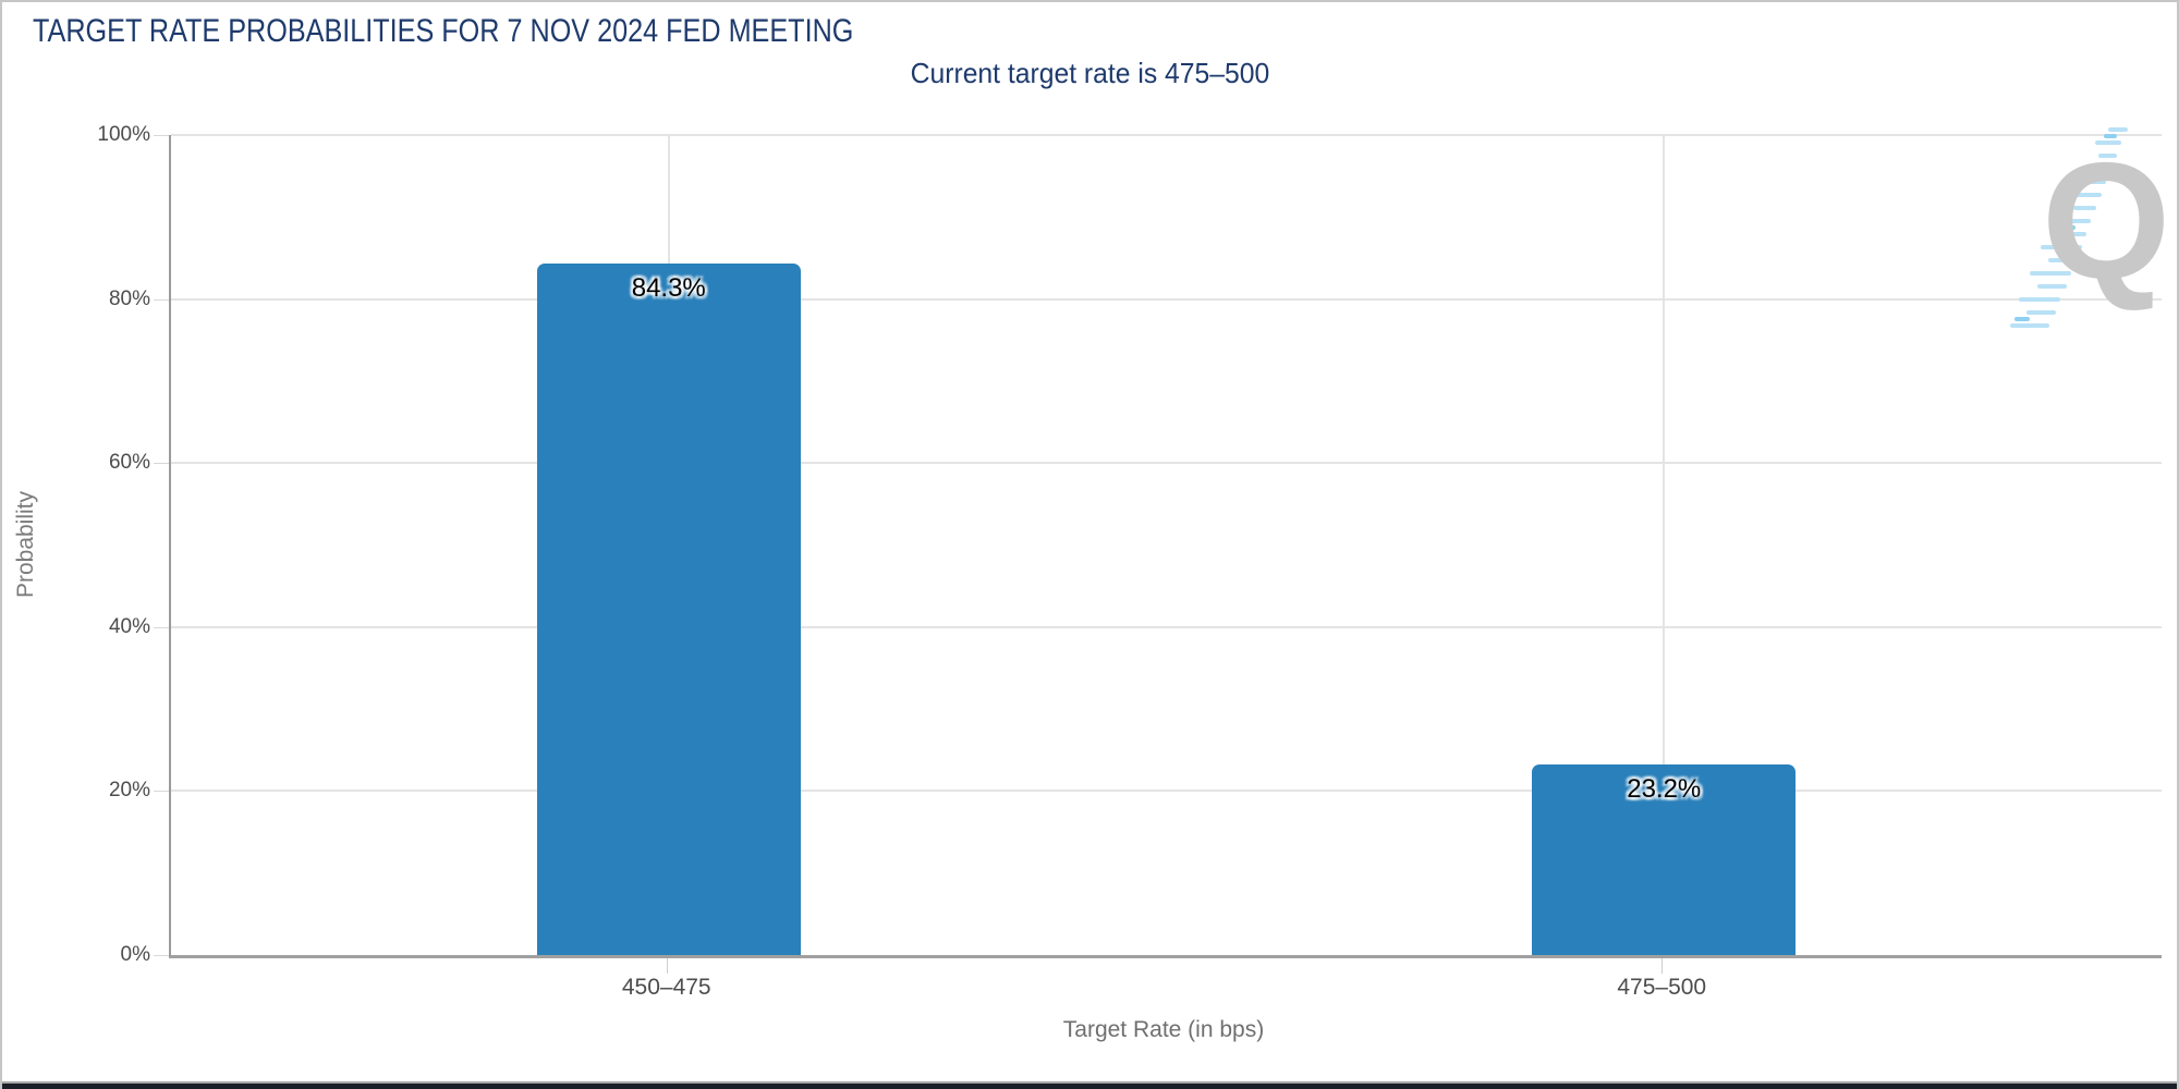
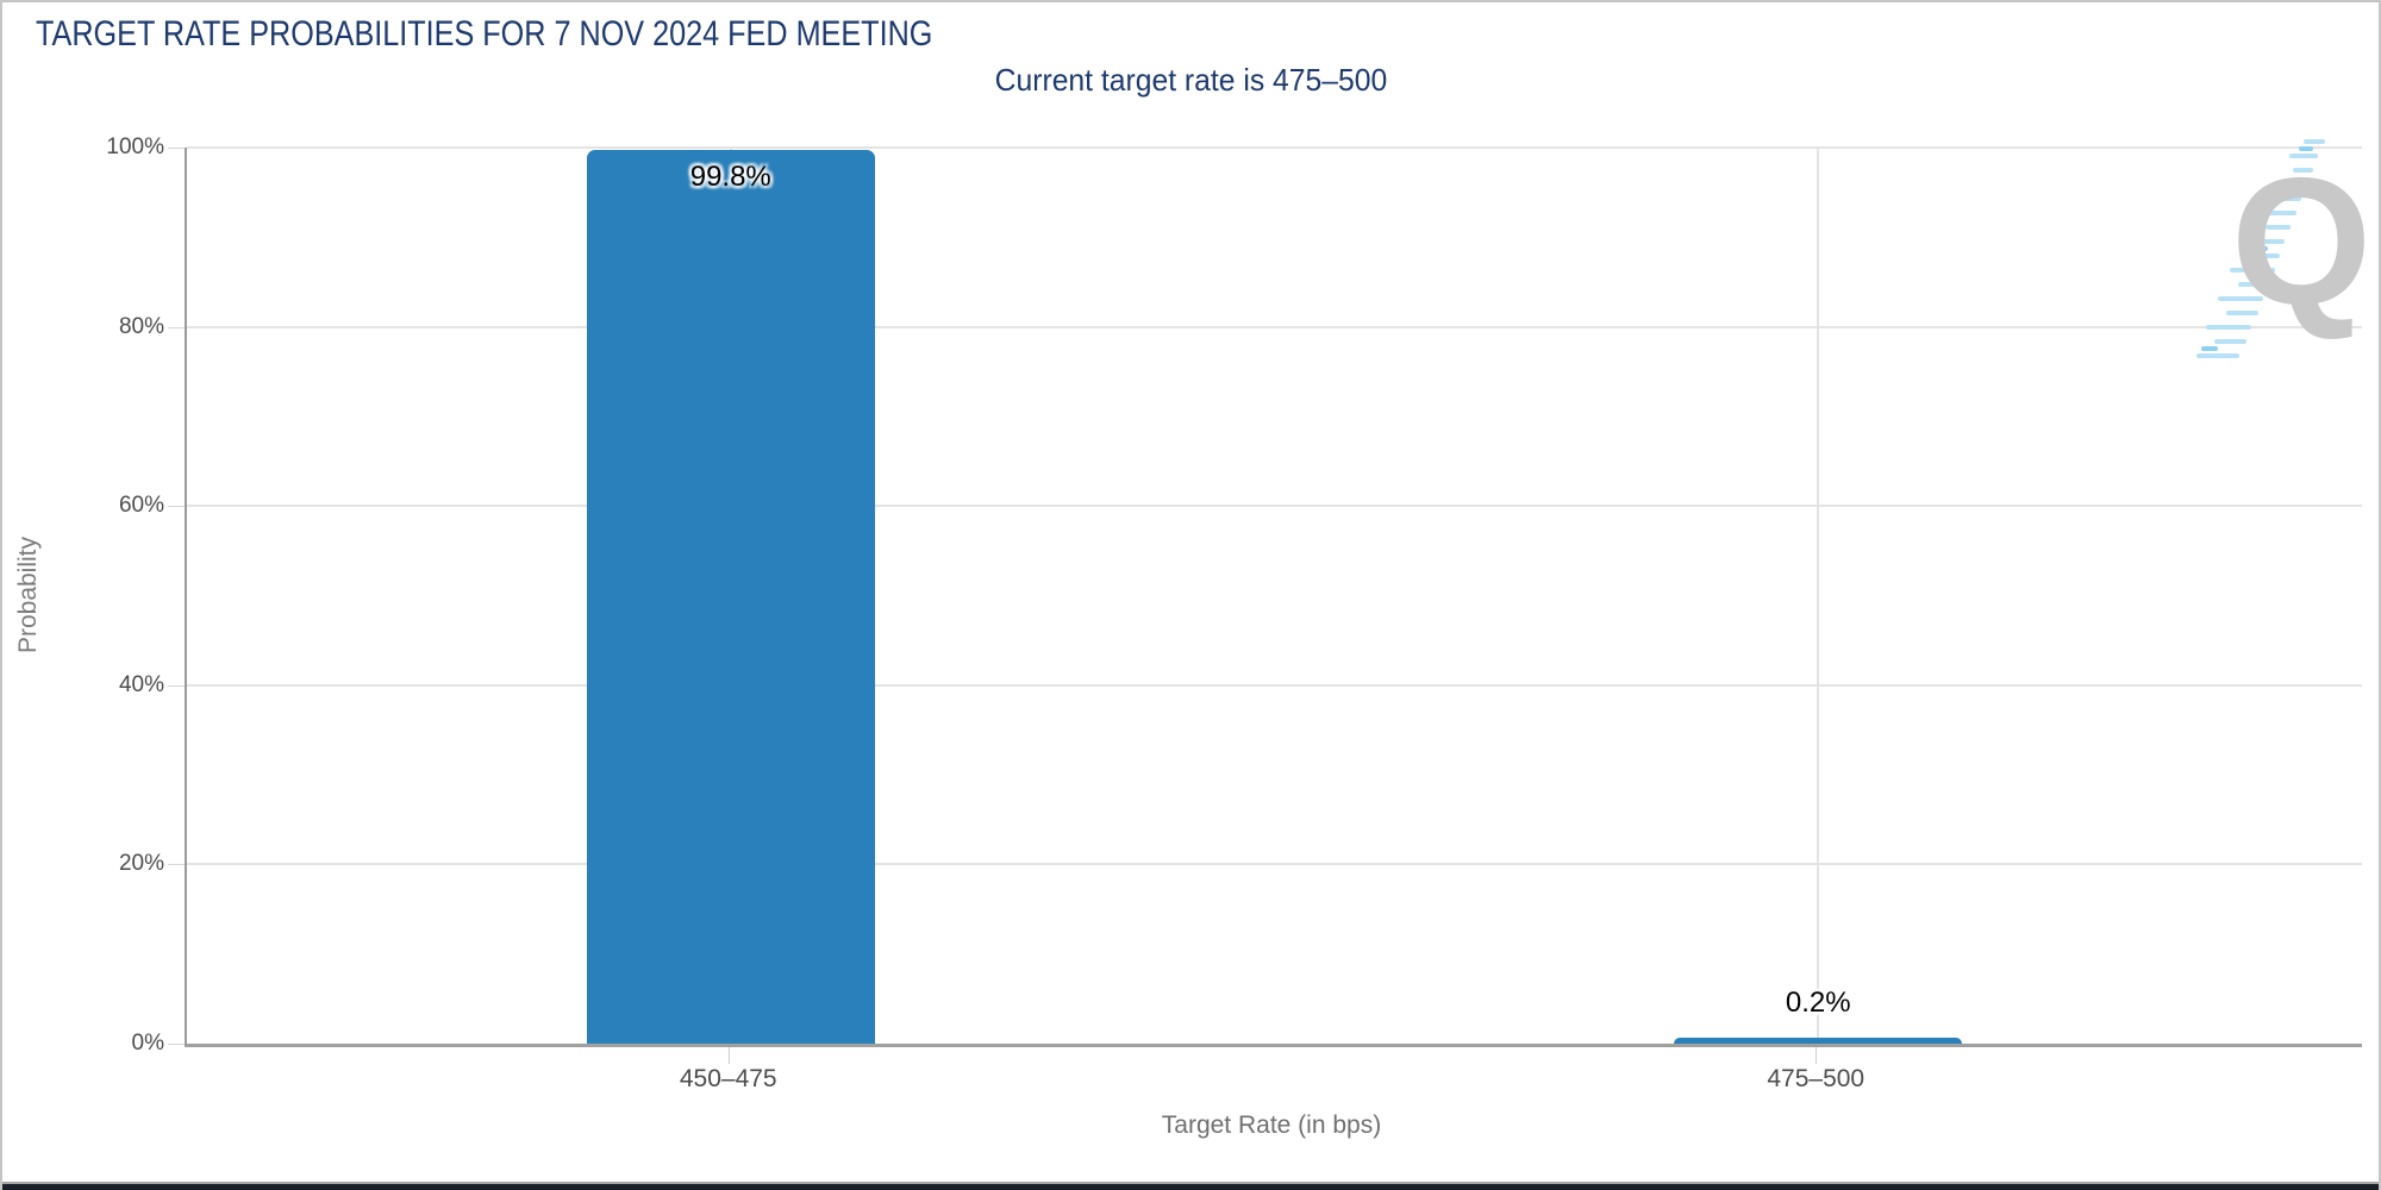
450–475: 84.3% -> 99.8%
475–500: 23.2% -> 0.2%
